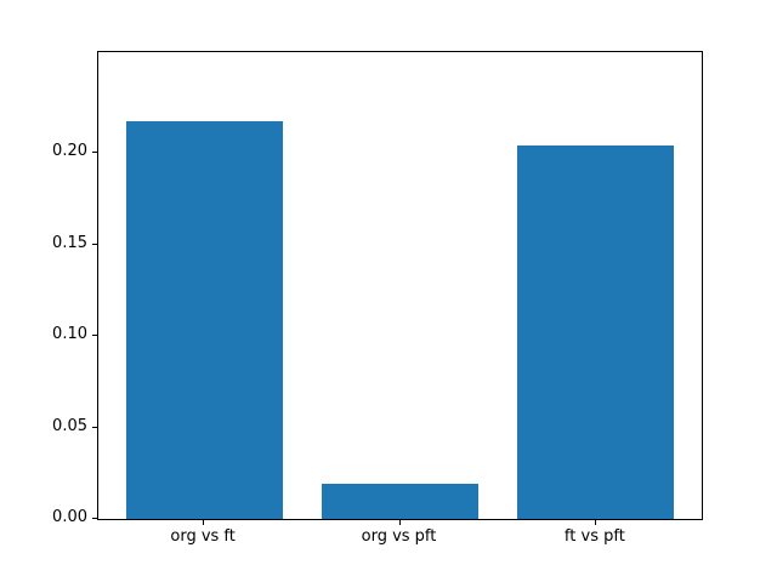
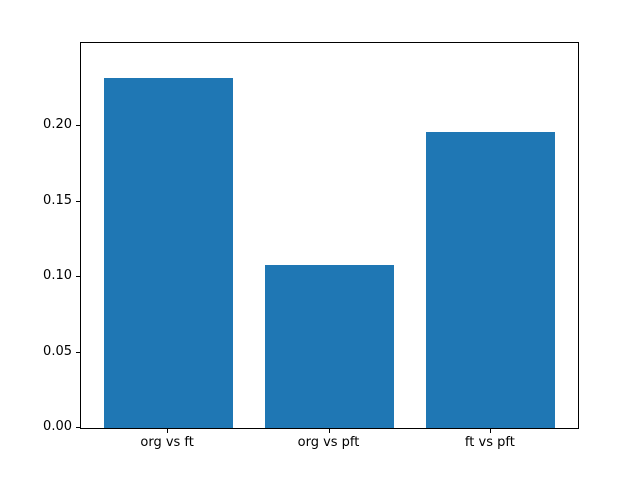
org vs ft: 0.217 -> 0.232
org vs pft: 0.019 -> 0.108
ft vs pft: 0.204 -> 0.196
